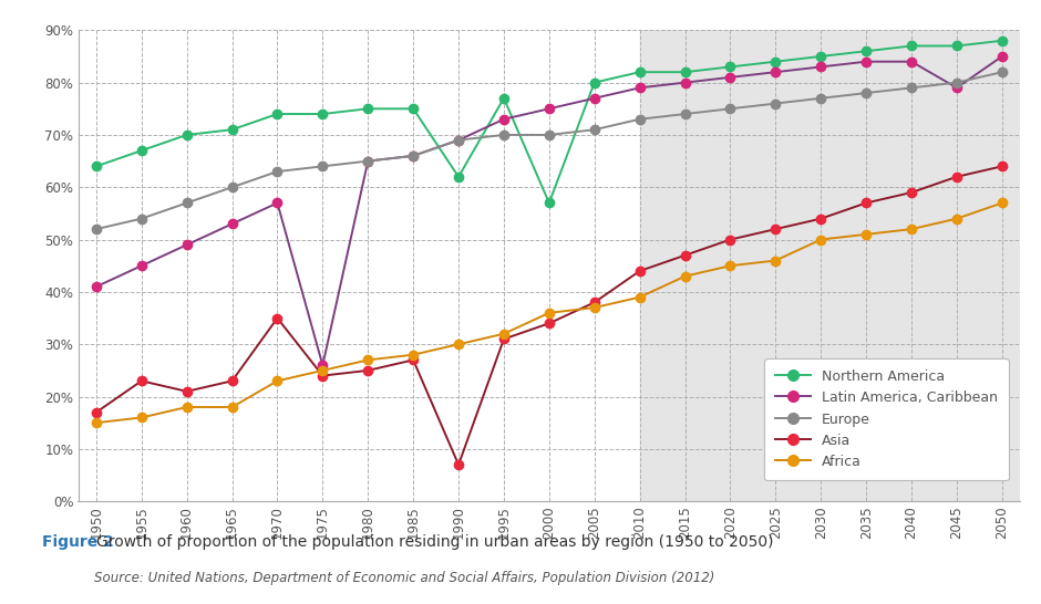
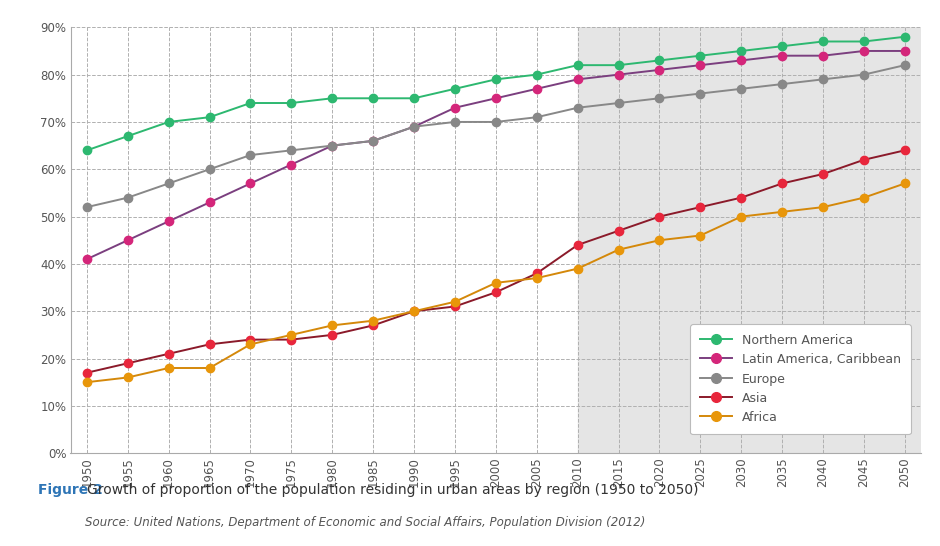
Asia/1955: 23% -> 19%
Asia/1970: 35% -> 24%
Latin America, Caribbean/1975: 26% -> 61%
Northern America/1990: 62% -> 75%
Asia/1990: 7% -> 30%
Northern America/2000: 57% -> 79%
Latin America, Caribbean/2045: 79% -> 85%
